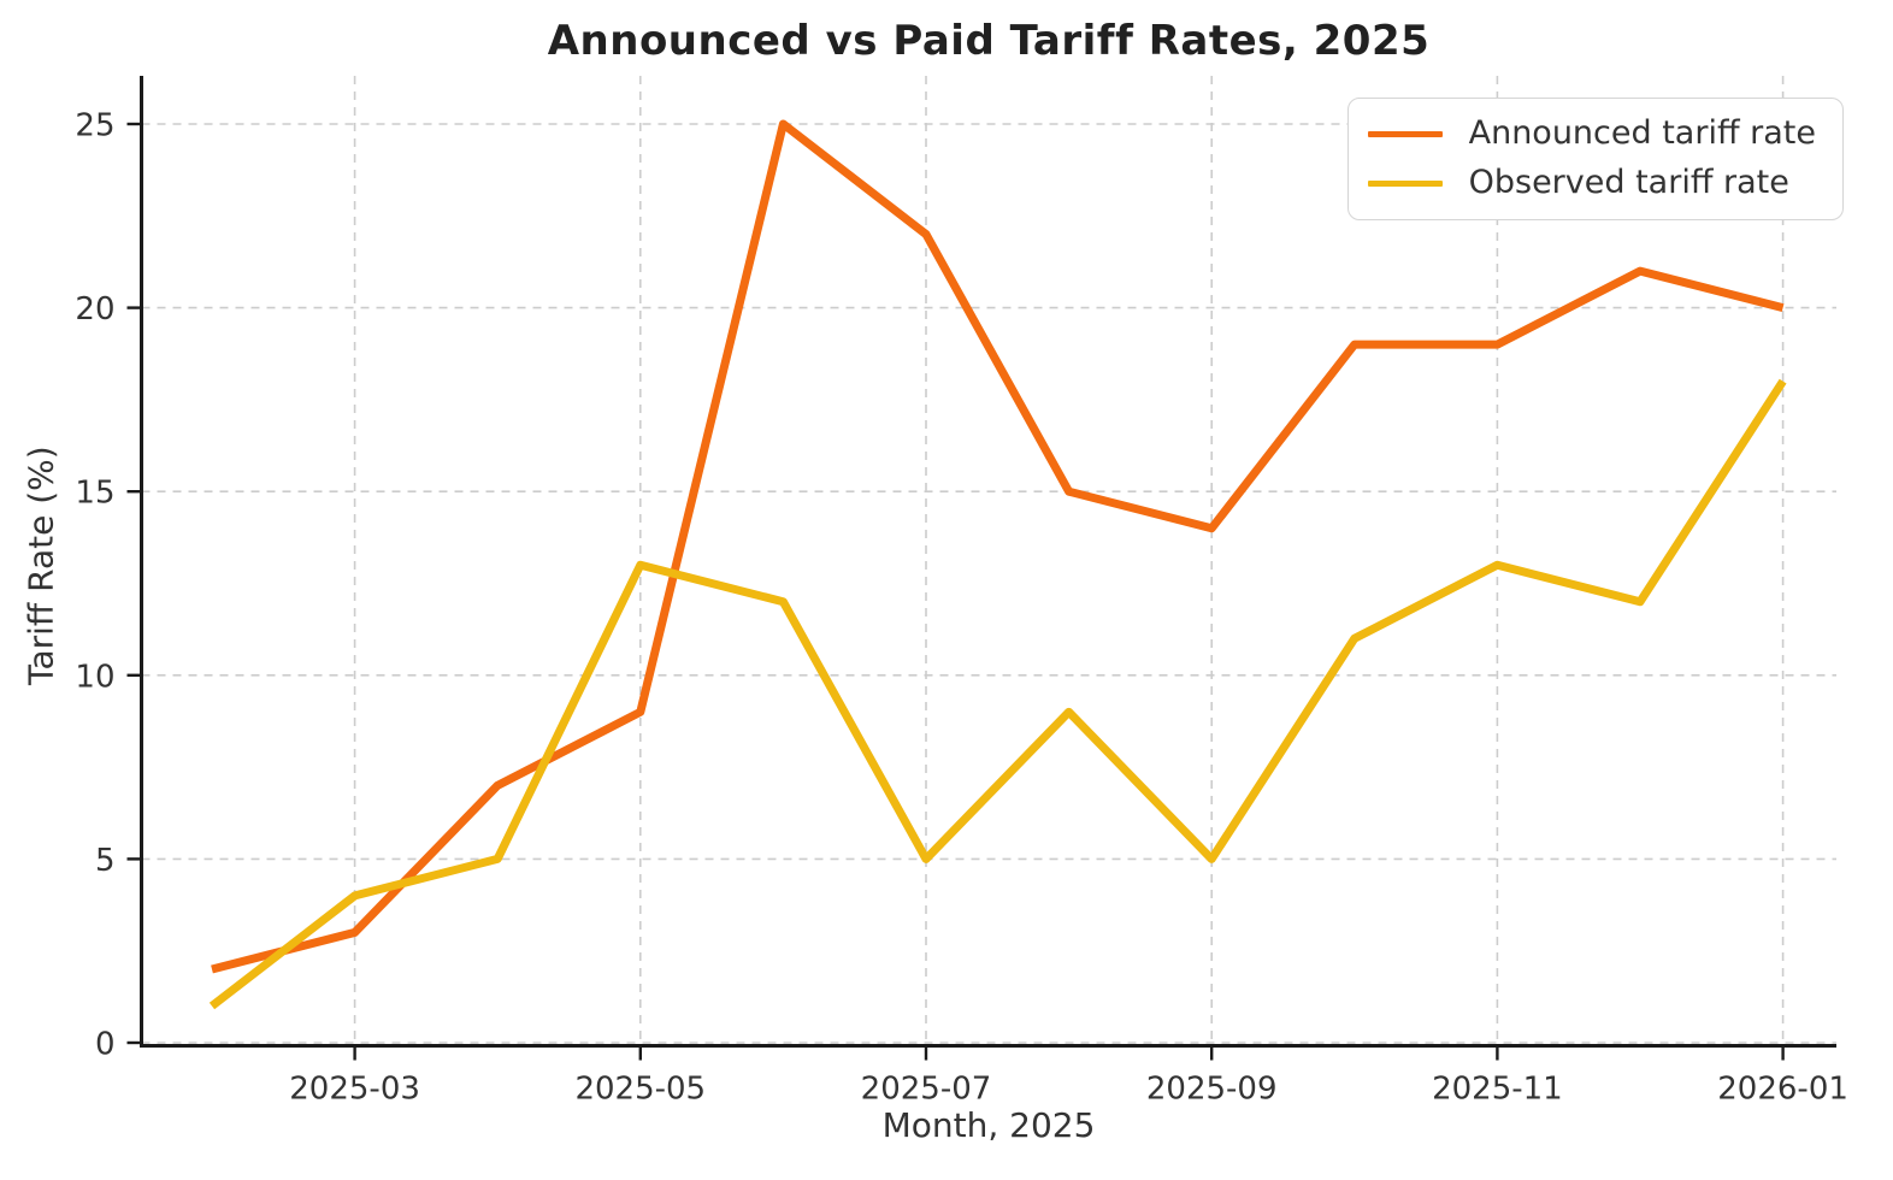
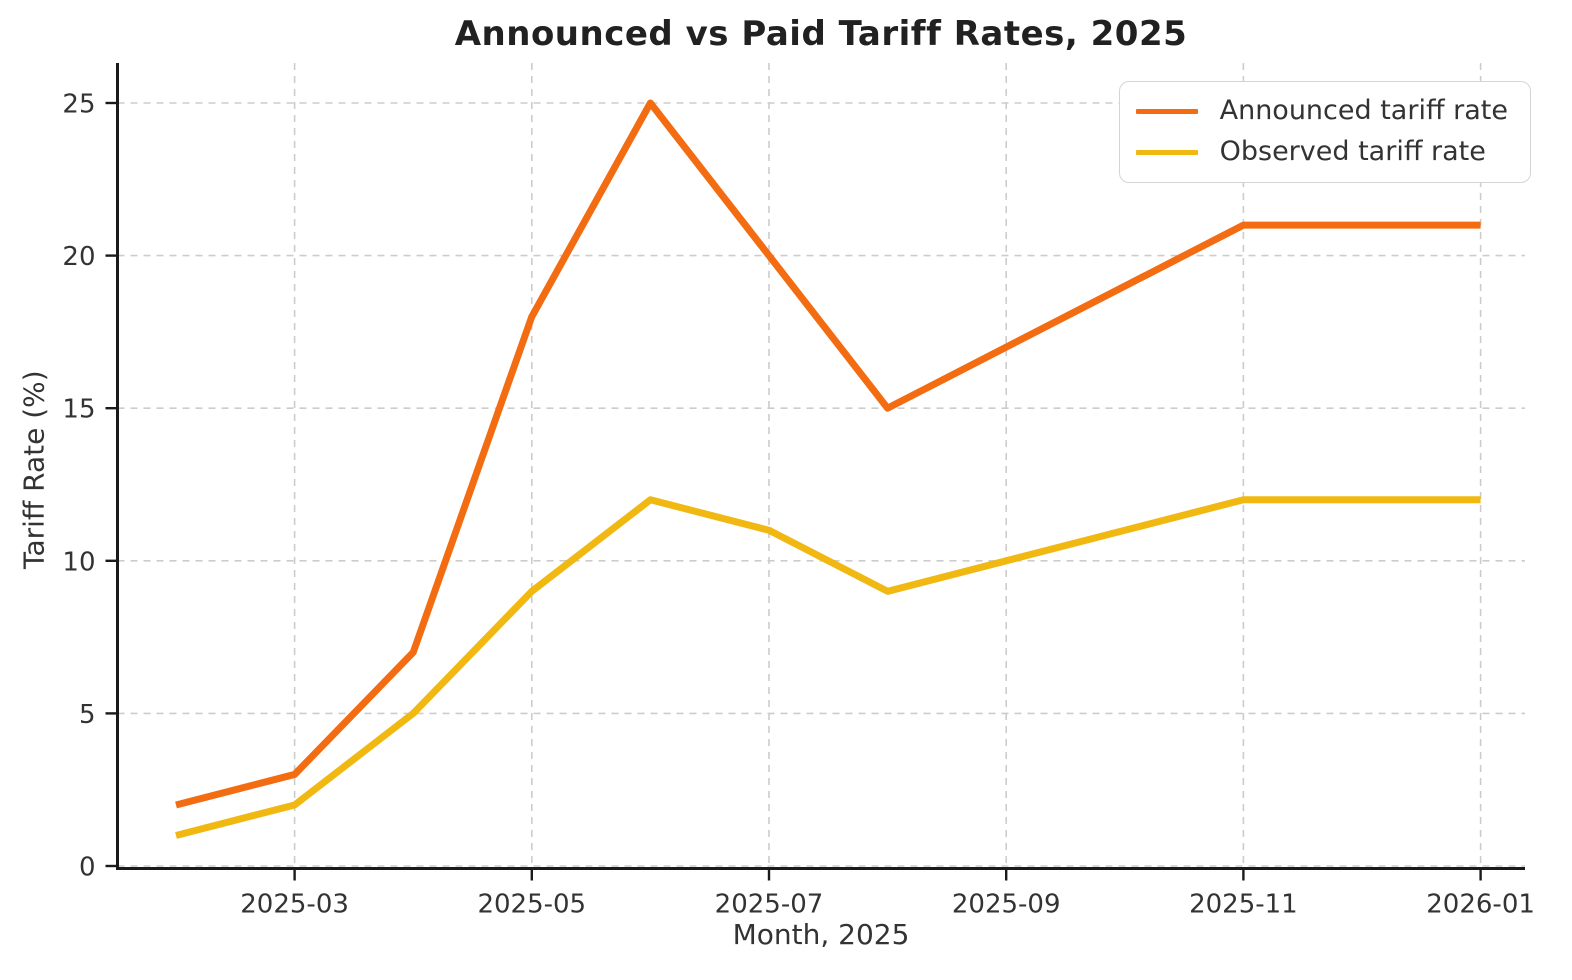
Observed tariff rate/2025-03: 4 -> 2
Announced tariff rate/2025-05: 9 -> 18
Observed tariff rate/2025-05: 13 -> 9
Announced tariff rate/2025-07: 22 -> 20
Observed tariff rate/2025-07: 5 -> 11
Announced tariff rate/2025-09: 14 -> 17
Observed tariff rate/2025-09: 5 -> 10
Announced tariff rate/2025-11: 19 -> 21
Observed tariff rate/2025-11: 13 -> 12
Announced tariff rate/2026-01: 20 -> 21
Observed tariff rate/2026-01: 18 -> 12
